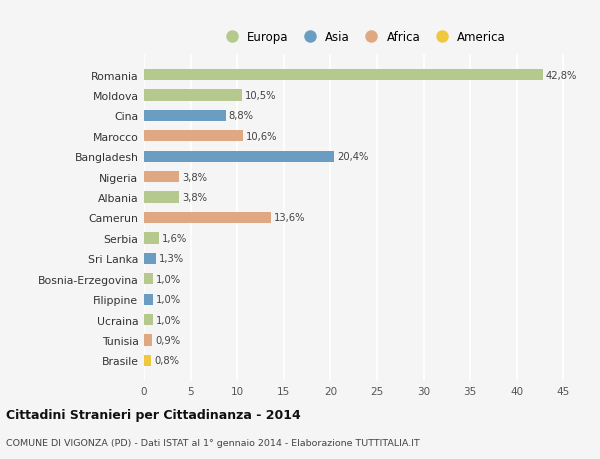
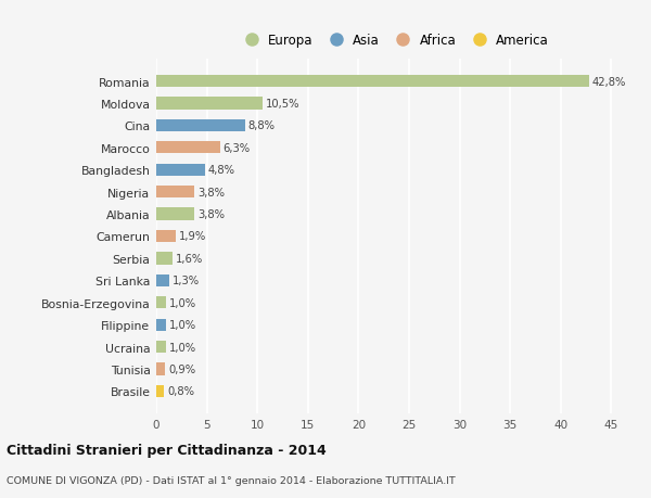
Marocco: 10,6% -> 6,3%
Bangladesh: 20,4% -> 4,8%
Camerun: 13,6% -> 1,9%
